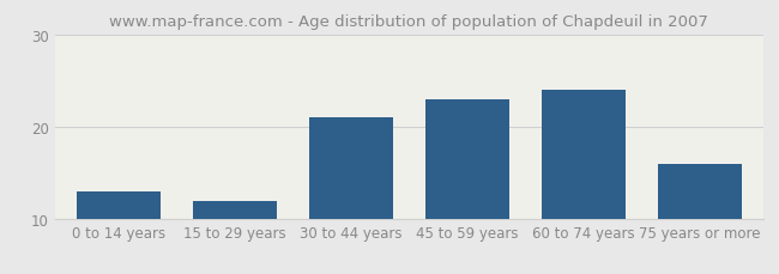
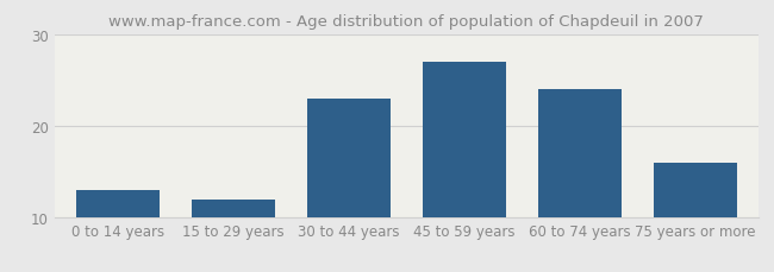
30 to 44 years: 21 -> 23
45 to 59 years: 23 -> 27
